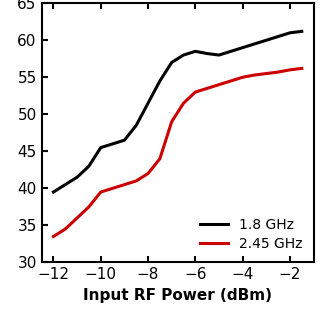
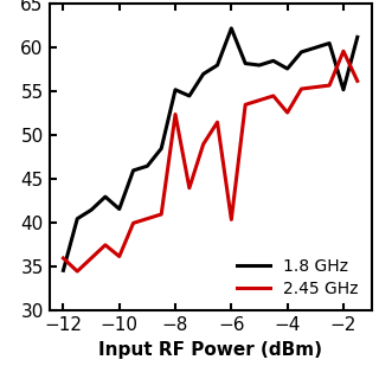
1.8 GHz/−12: 39.5 -> 34.6
2.45 GHz/−12: 33.5 -> 36.0
1.8 GHz/−10: 45.5 -> 41.6
2.45 GHz/−10: 39.5 -> 36.2
1.8 GHz/−8: 51.5 -> 55.2
2.45 GHz/−8: 42.0 -> 52.4
1.8 GHz/−6: 58.5 -> 62.2
2.45 GHz/−6: 53.0 -> 40.4
1.8 GHz/−4: 59.0 -> 57.6
2.45 GHz/−4: 55.0 -> 52.6
1.8 GHz/−2: 61.0 -> 55.2
2.45 GHz/−2: 56.0 -> 59.6
